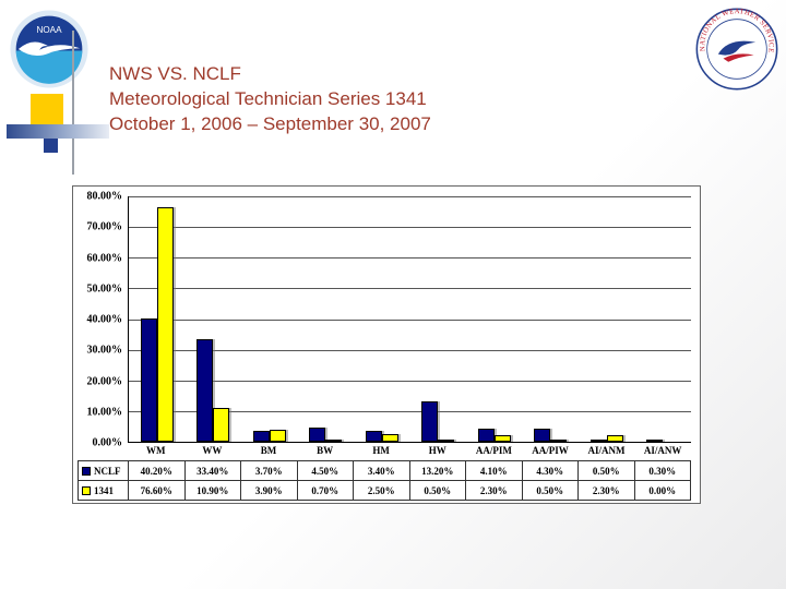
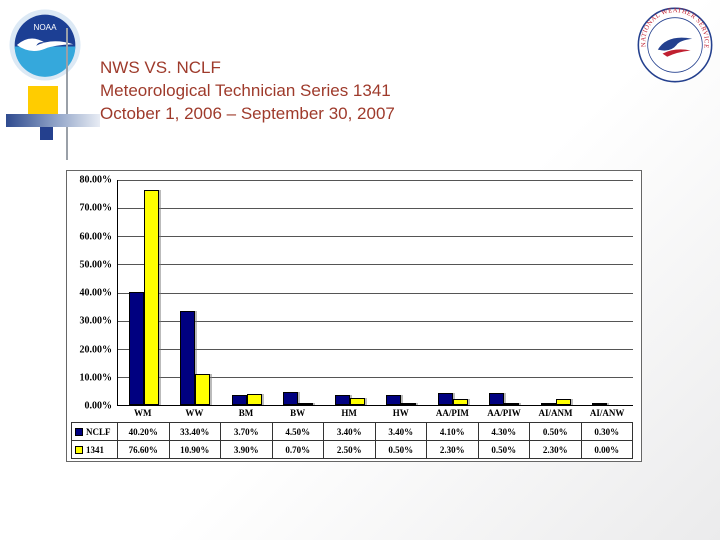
NCLF/HW: 13.20% -> 3.40%
